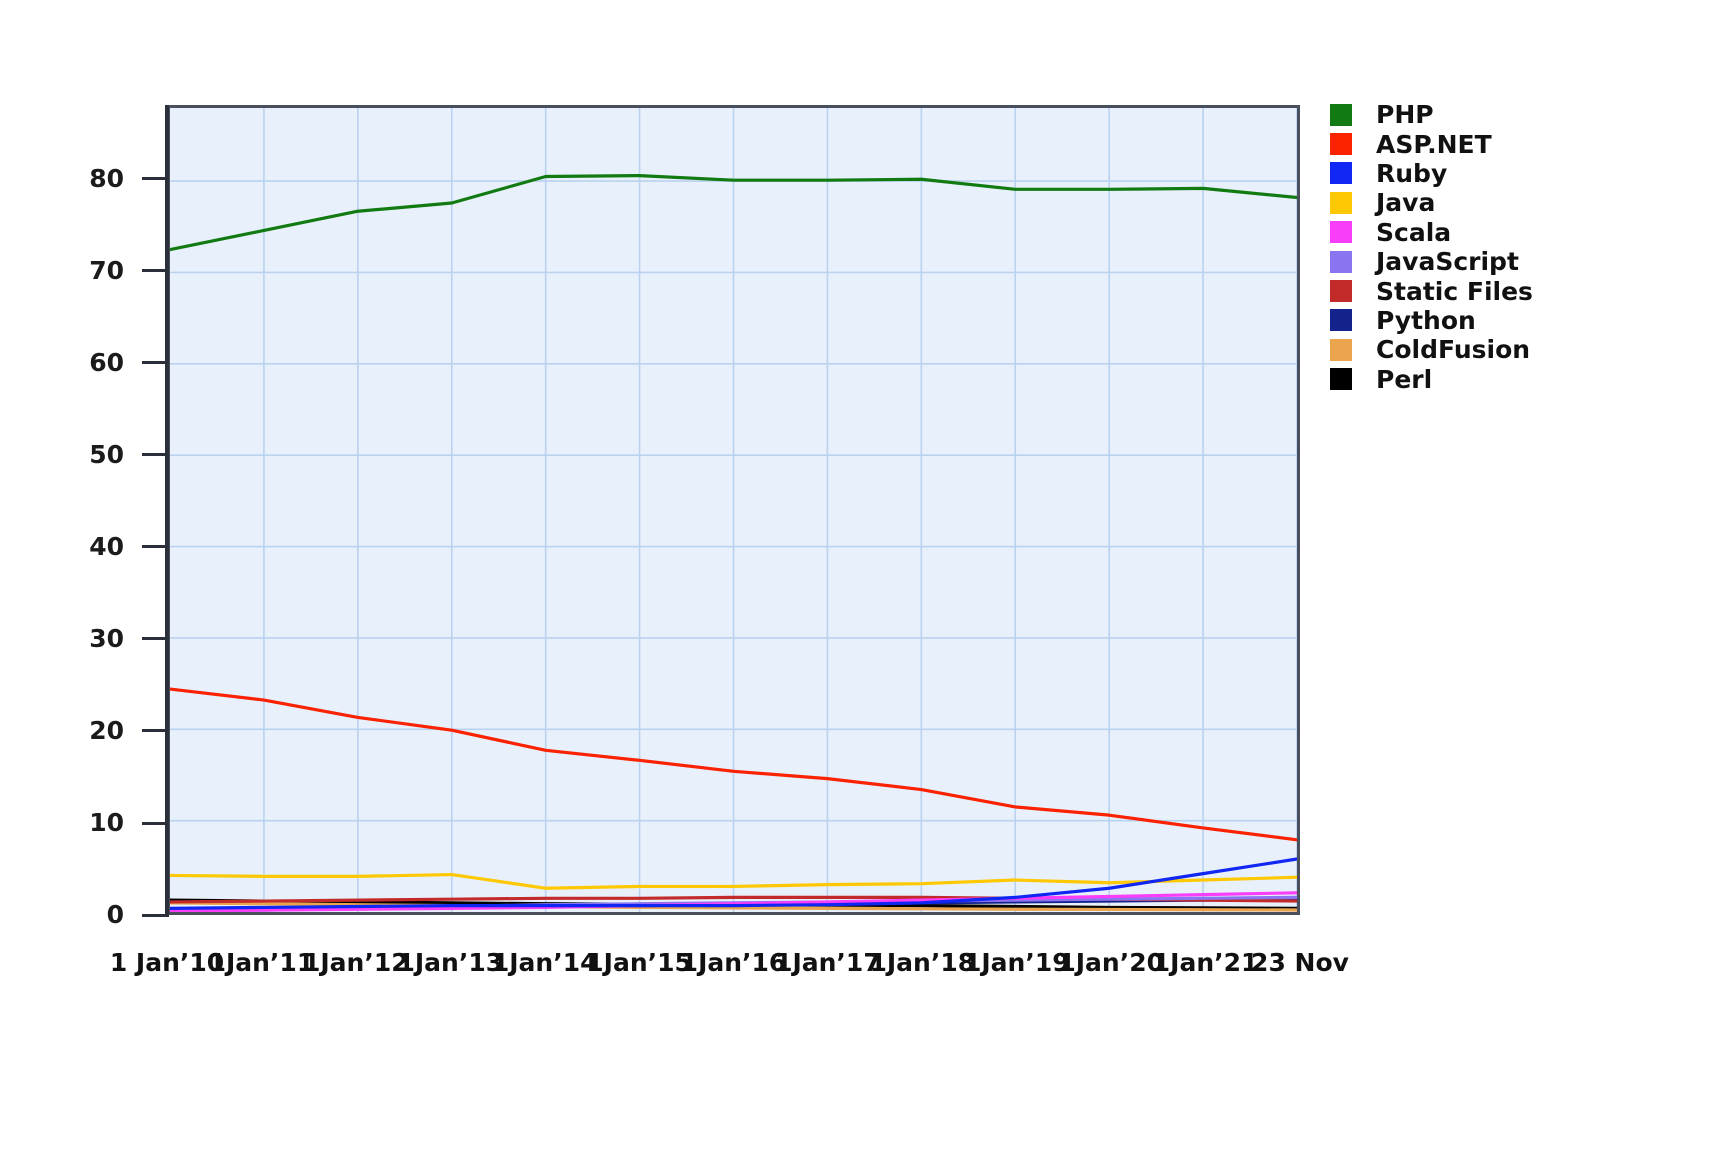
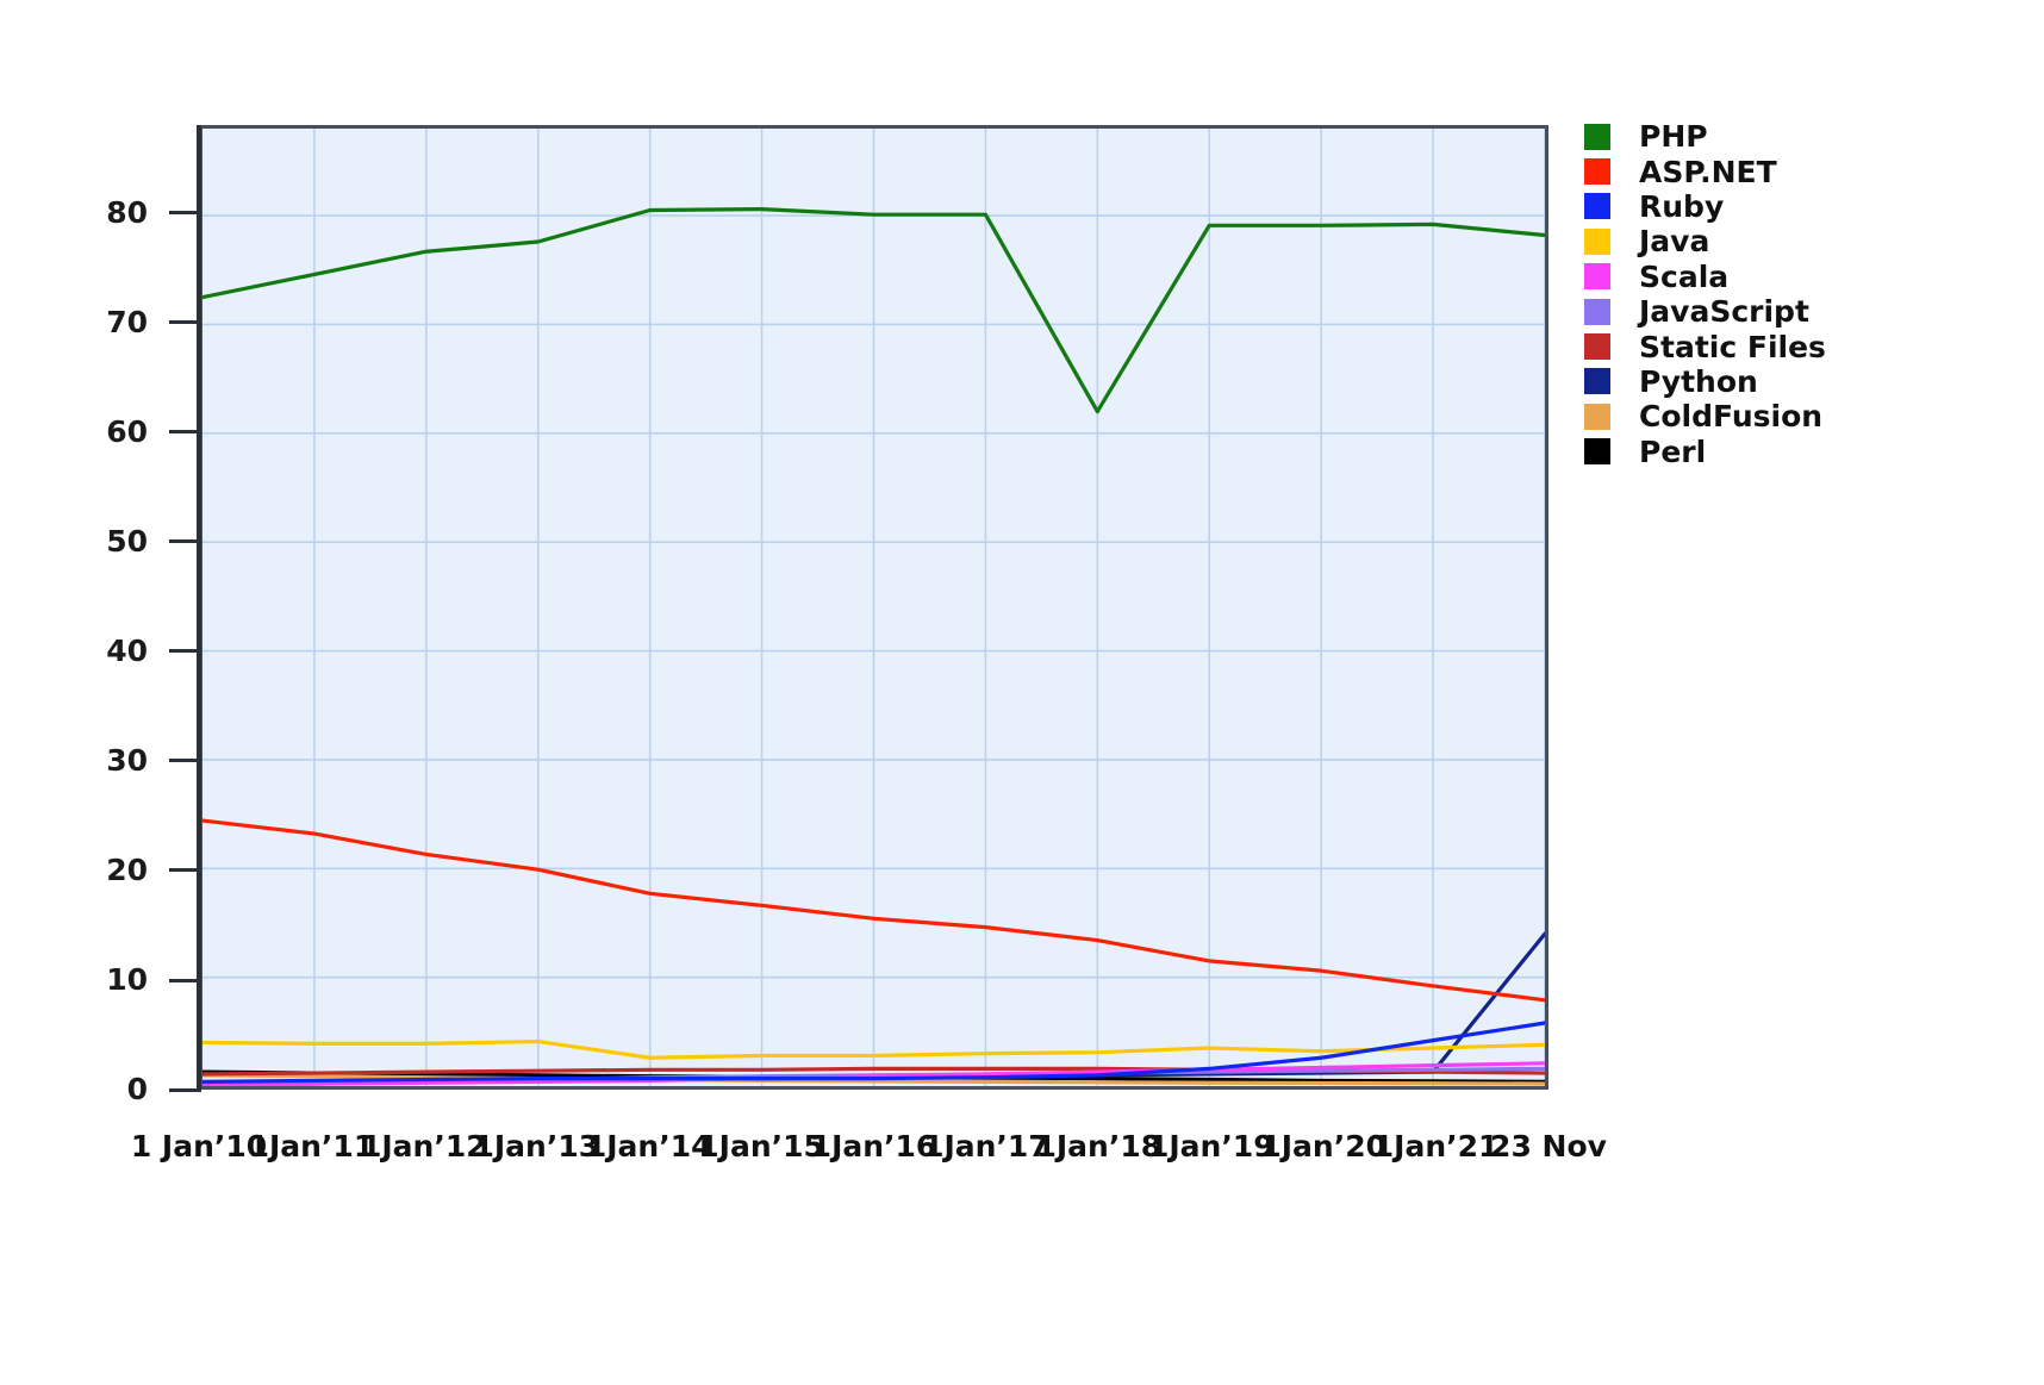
PHP/1Jan’18: 80 -> 62
Python/23 Nov: 1 -> 14
